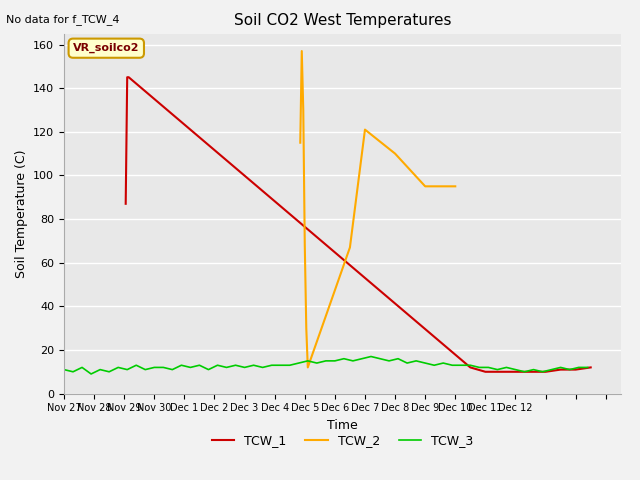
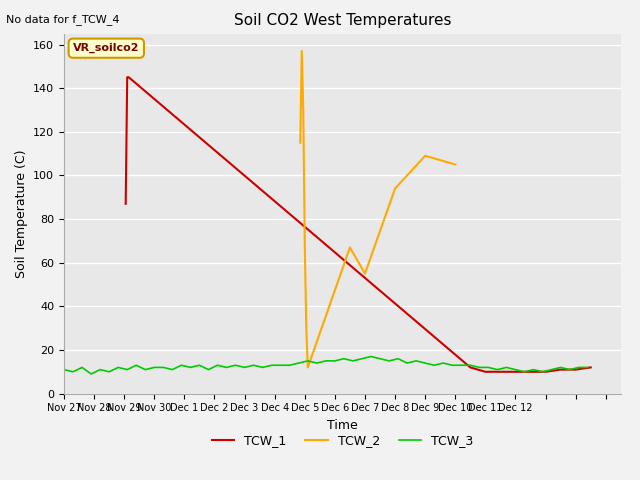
TCW_2/Dec 7: 121 -> 55
TCW_2/Dec 8: 110 -> 94
TCW_2/Dec 9: 95 -> 109
TCW_2/Dec 10: 95 -> 105
